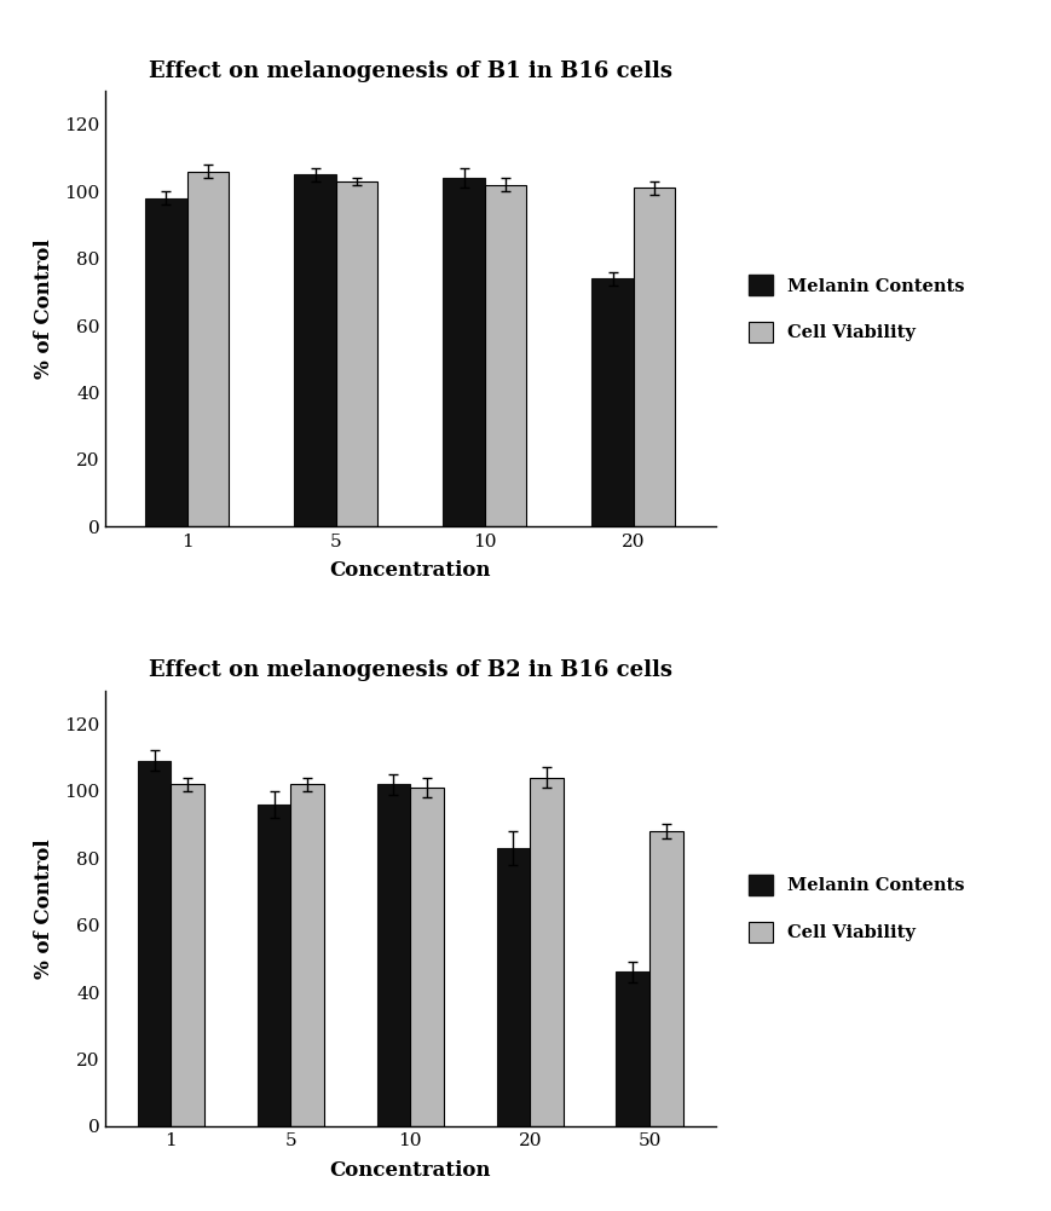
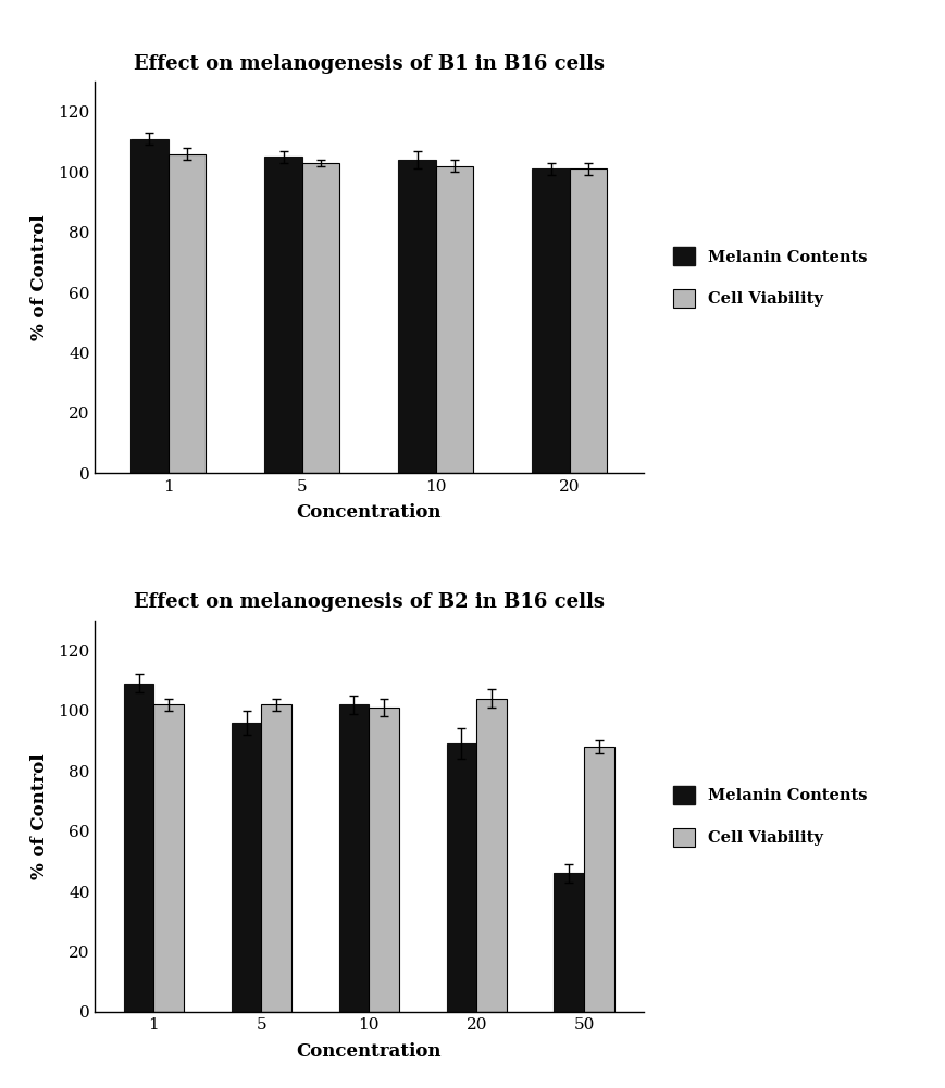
Effect on melanogenesis of B1 in B16 cells/Melanin Contents/1: 98 -> 111
Effect on melanogenesis of B1 in B16 cells/Melanin Contents/20: 74 -> 101
Effect on melanogenesis of B2 in B16 cells/Melanin Contents/20: 83 -> 89
